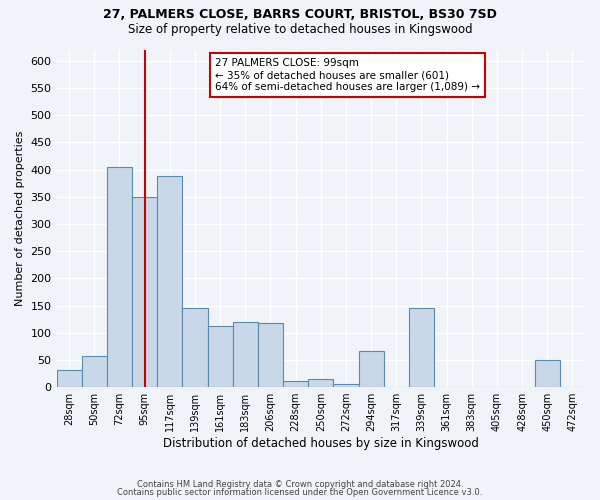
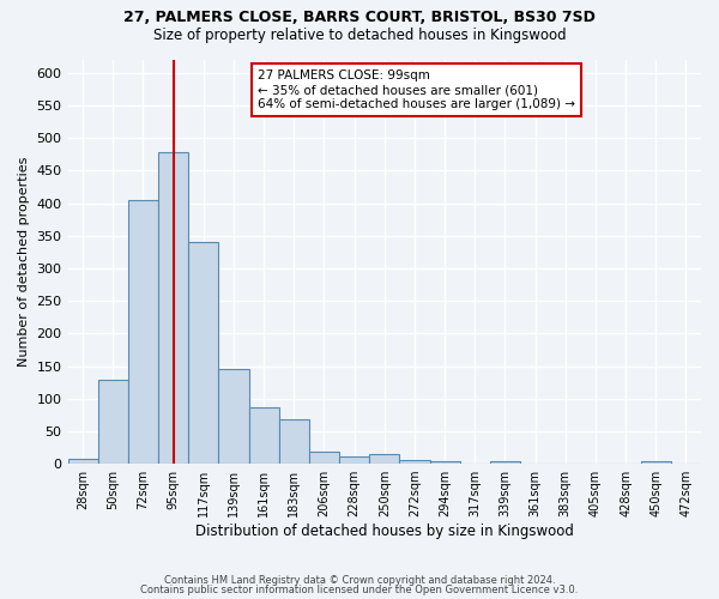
28sqm: 32 -> 8
50sqm: 58 -> 128
95sqm: 350 -> 478
117sqm: 388 -> 340
161sqm: 112 -> 87
183sqm: 120 -> 68
206sqm: 118 -> 18
294sqm: 66 -> 4
339sqm: 146 -> 3
450sqm: 50 -> 4
